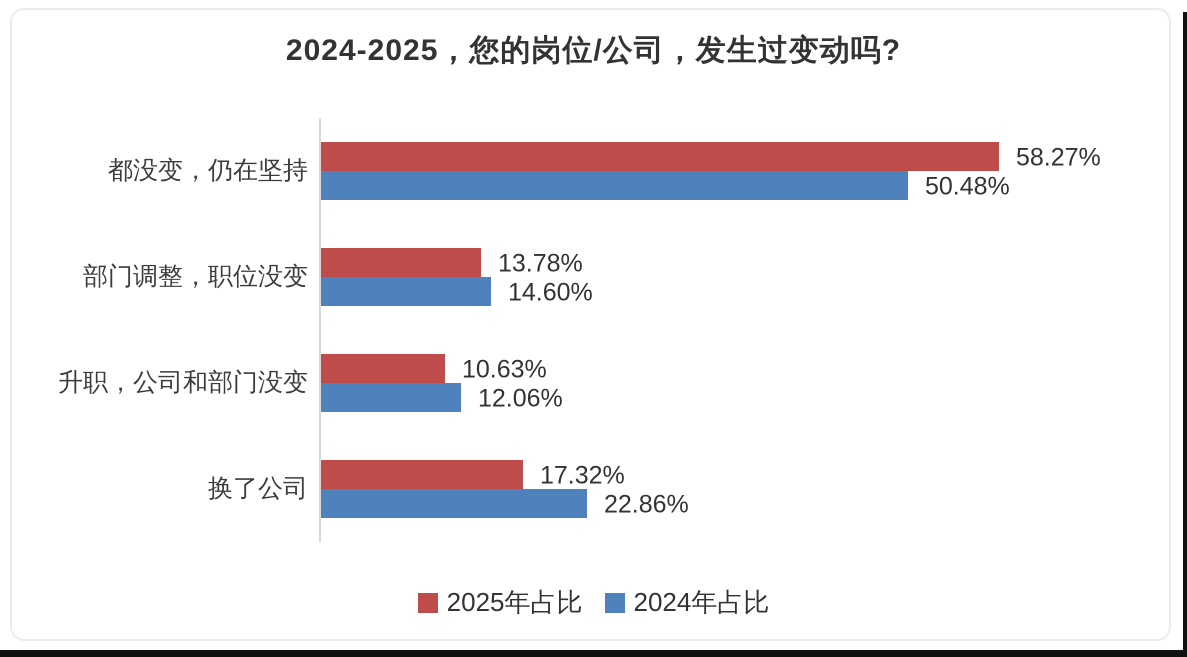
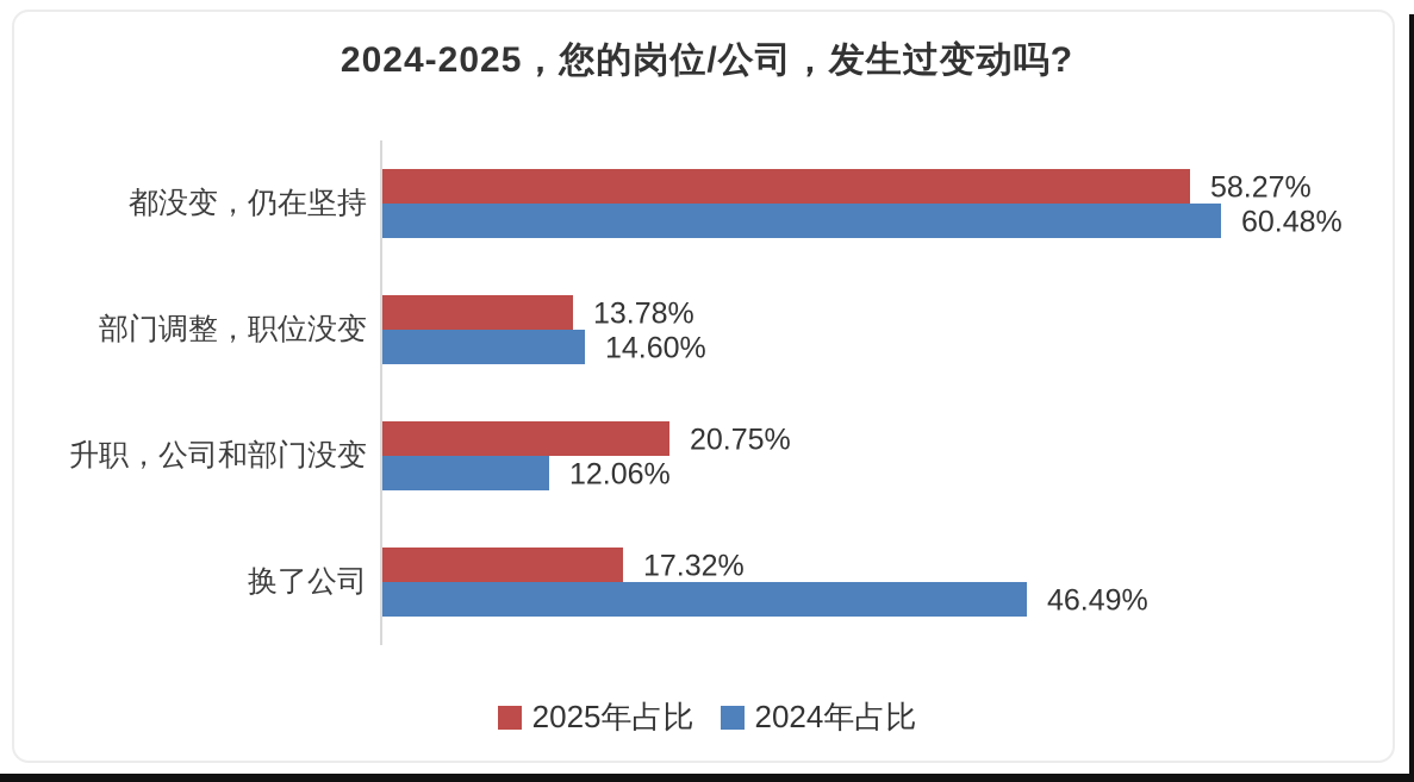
2024年占比/都没变，仍在坚持: 50.48% -> 60.48%
2025年占比/升职，公司和部门没变: 10.63% -> 20.75%
2024年占比/换了公司: 22.86% -> 46.49%
